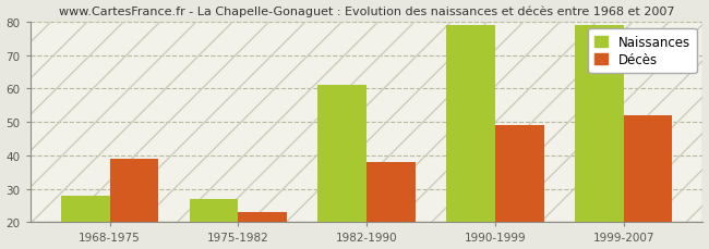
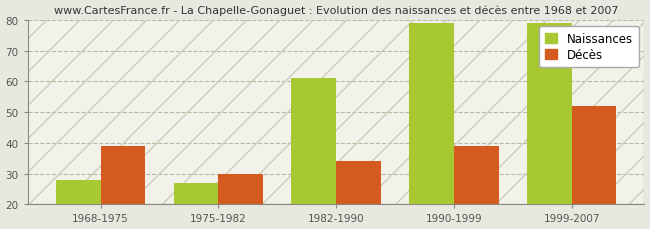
Décès/1975-1982: 23 -> 30
Décès/1982-1990: 38 -> 34
Décès/1990-1999: 49 -> 39
